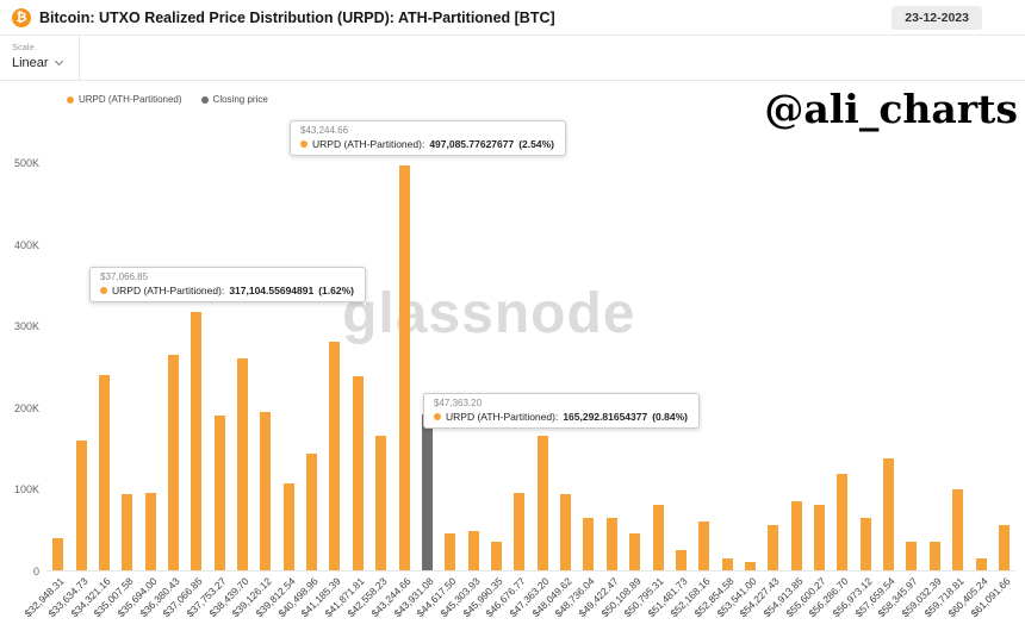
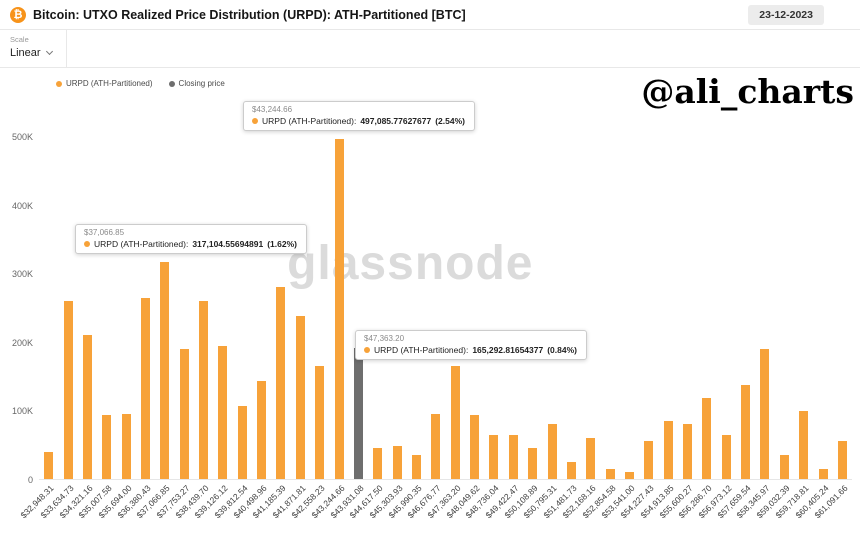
$33,634.73: 160K -> 260K
$34,321.16: 240K -> 210K
$58,345.97: 40K -> 190K
